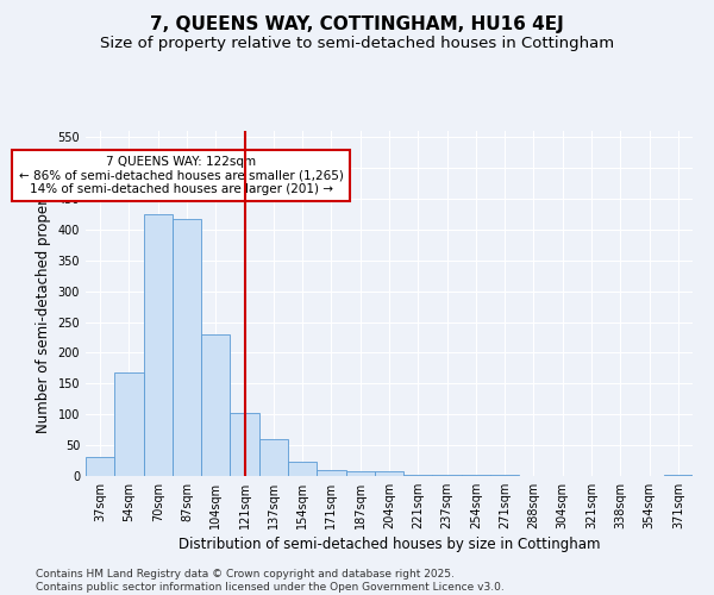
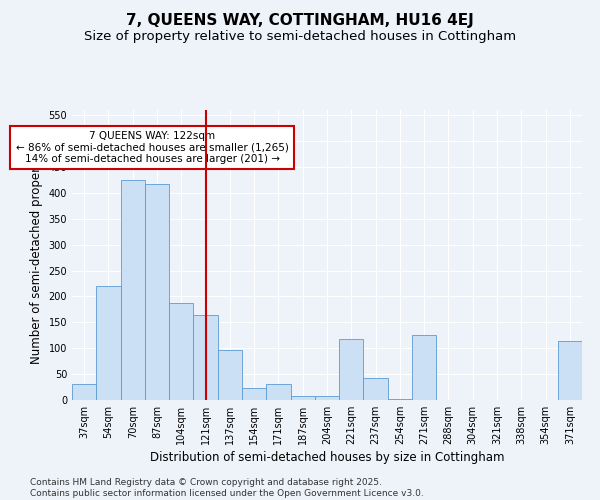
54sqm: 168 -> 220
104sqm: 230 -> 188
121sqm: 102 -> 164
137sqm: 60 -> 96
171sqm: 10 -> 30
221sqm: 2 -> 118
237sqm: 2 -> 42
271sqm: 1 -> 126
371sqm: 2 -> 114
